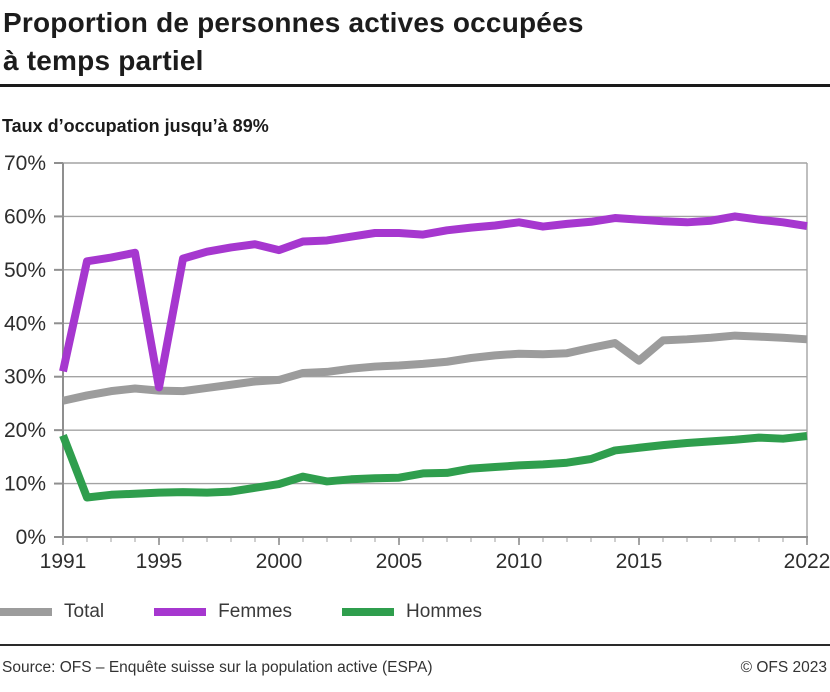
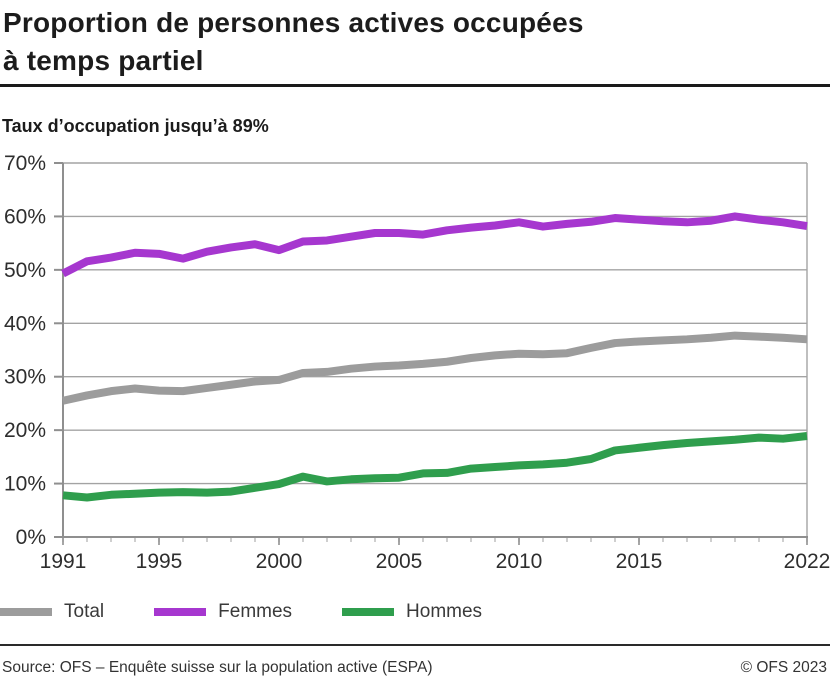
Femmes/1991: 31% -> 49%
Hommes/1991: 19% -> 8%
Femmes/1995: 28% -> 53%
Total/2015: 33% -> 37%
